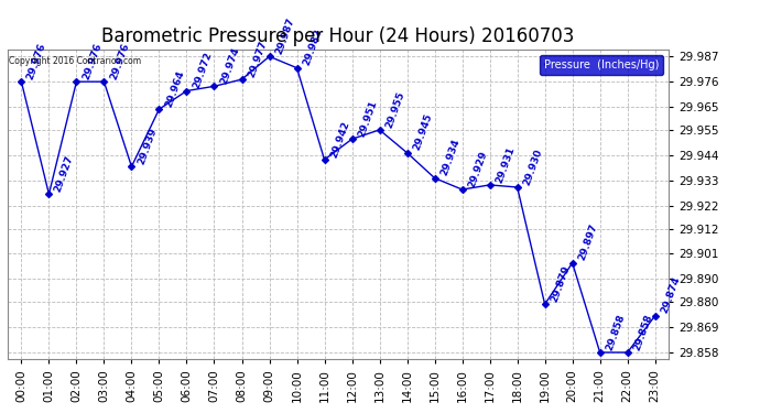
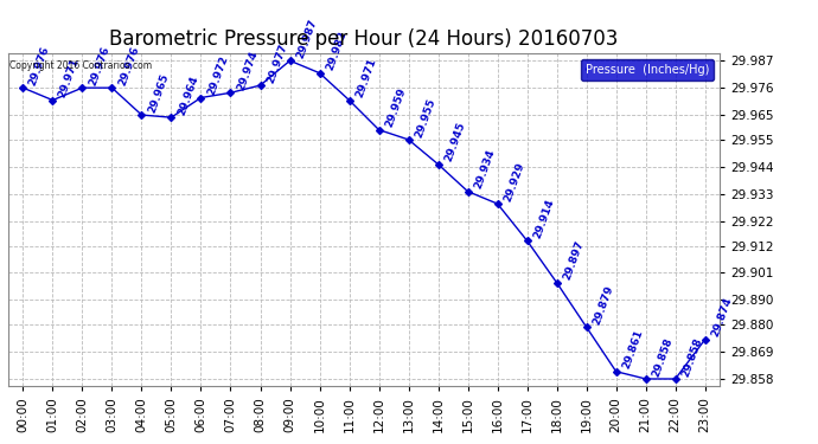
01:00: 29.927 -> 29.971
04:00: 29.939 -> 29.965
11:00: 29.942 -> 29.971
12:00: 29.951 -> 29.959
17:00: 29.931 -> 29.914
18:00: 29.930 -> 29.897
20:00: 29.897 -> 29.861
